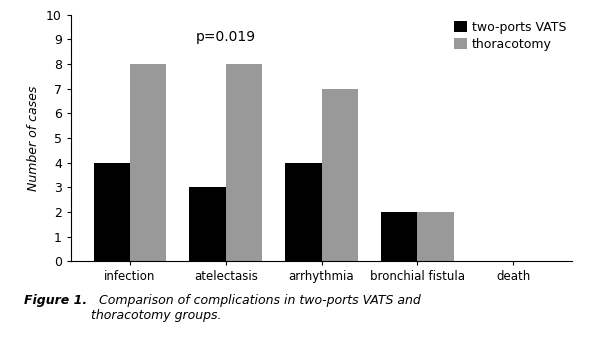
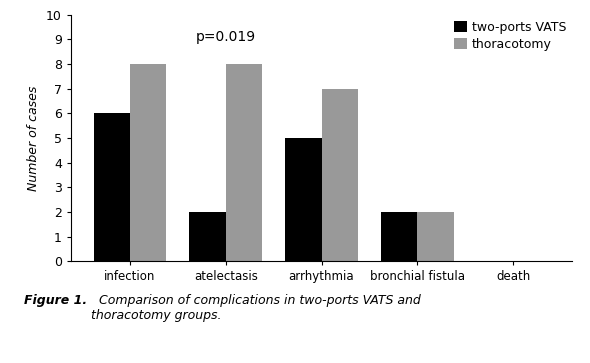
two-ports VATS/infection: 4 -> 6
two-ports VATS/atelectasis: 3 -> 2
two-ports VATS/arrhythmia: 4 -> 5
